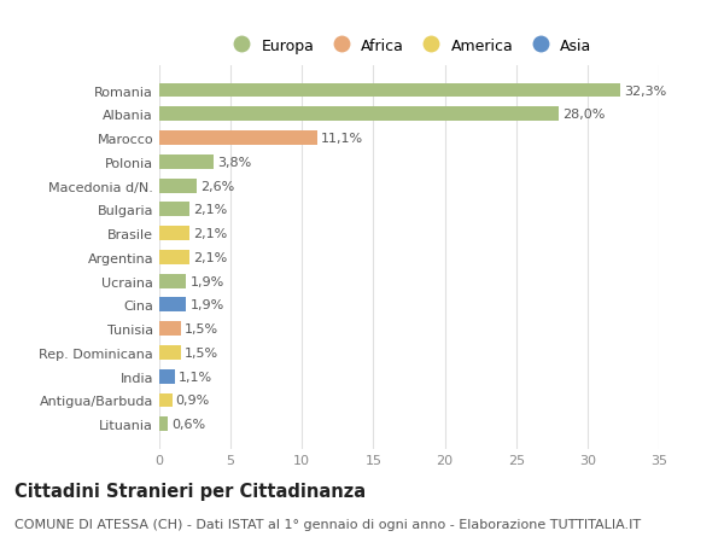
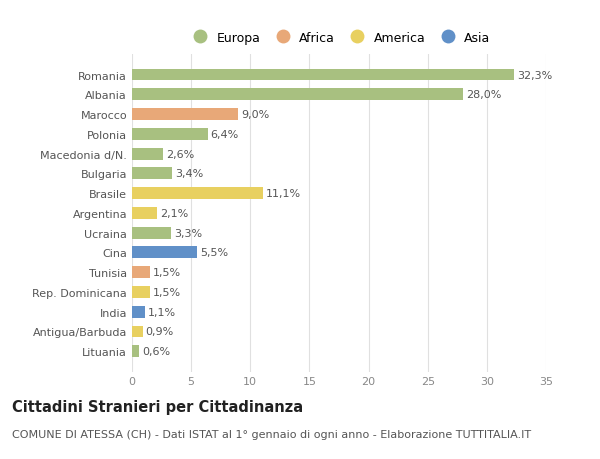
Marocco: 11,1% -> 9,0%
Polonia: 3,8% -> 6,4%
Bulgaria: 2,1% -> 3,4%
Brasile: 2,1% -> 11,1%
Ucraina: 1,9% -> 3,3%
Cina: 1,9% -> 5,5%
